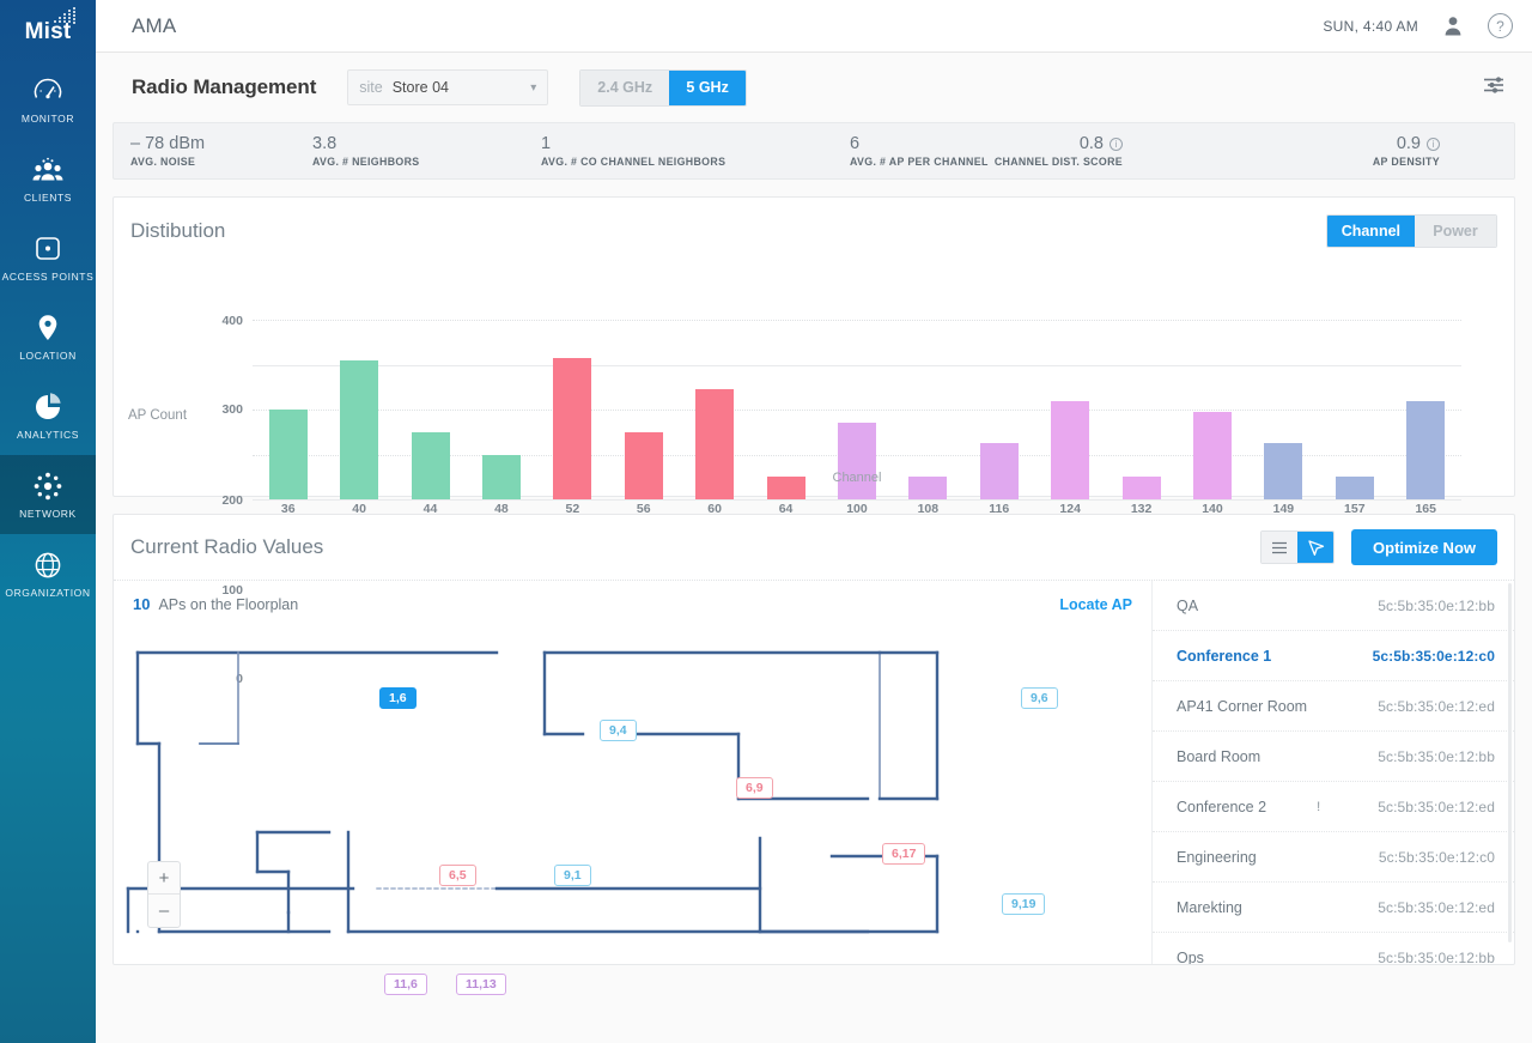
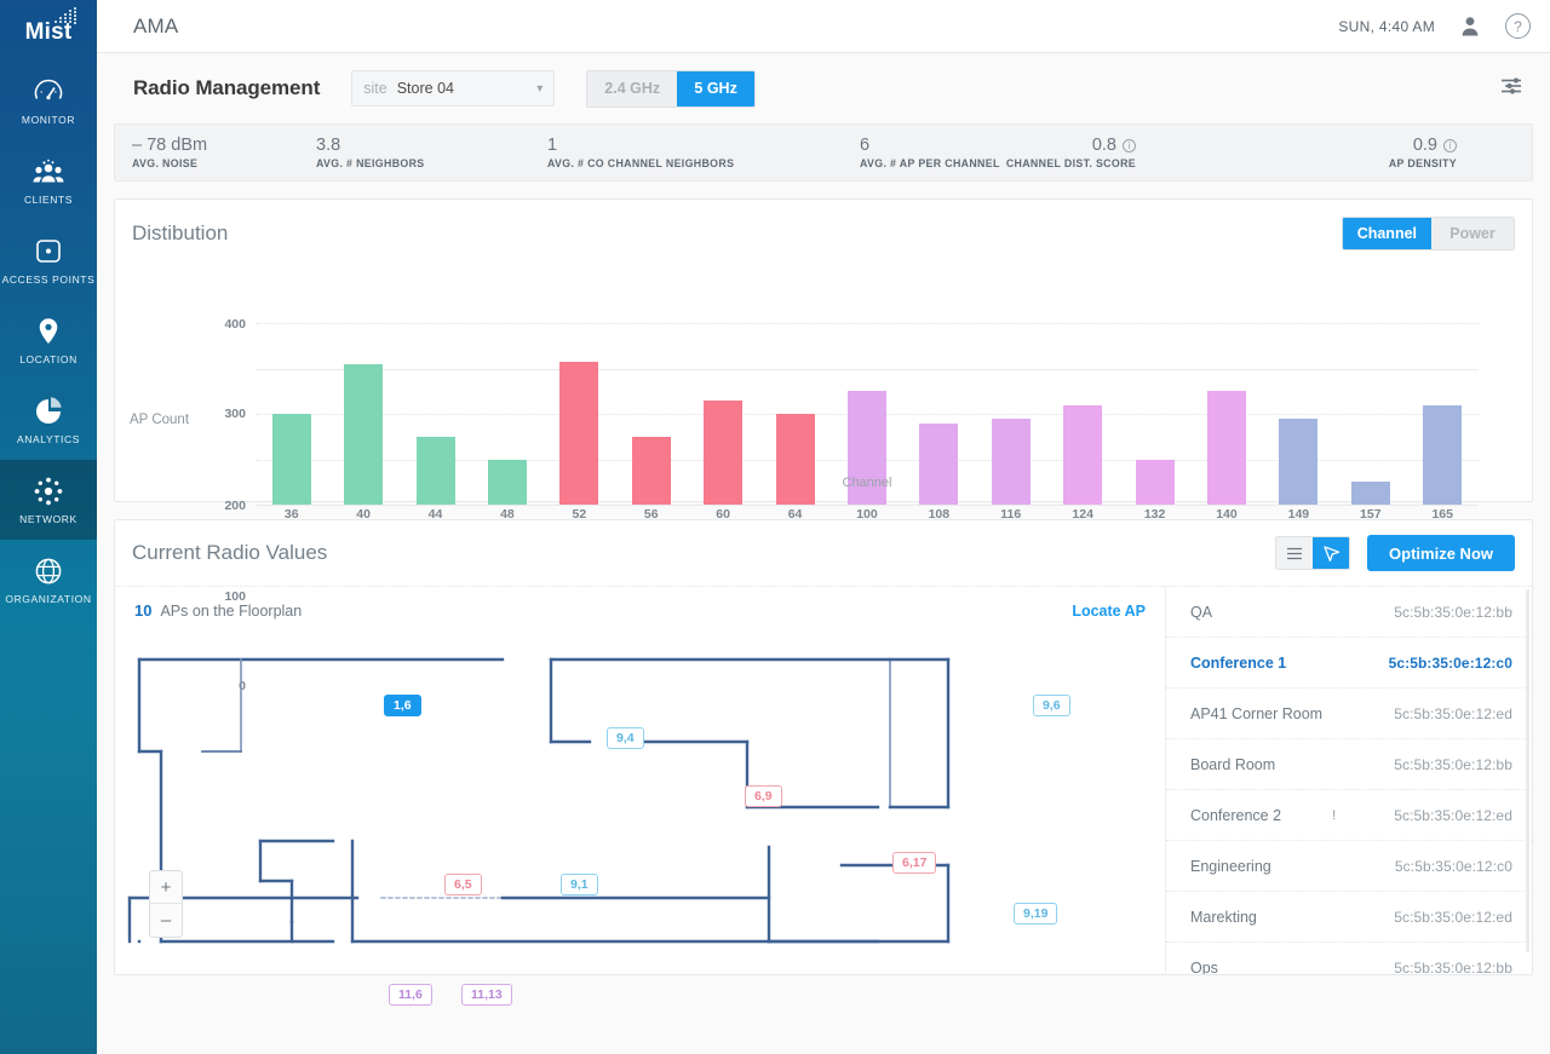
60: 240 -> 230
64: 50 -> 200
100: 170 -> 250
108: 50 -> 180
116: 120 -> 190
132: 50 -> 100
140: 200 -> 250
149: 120 -> 190
